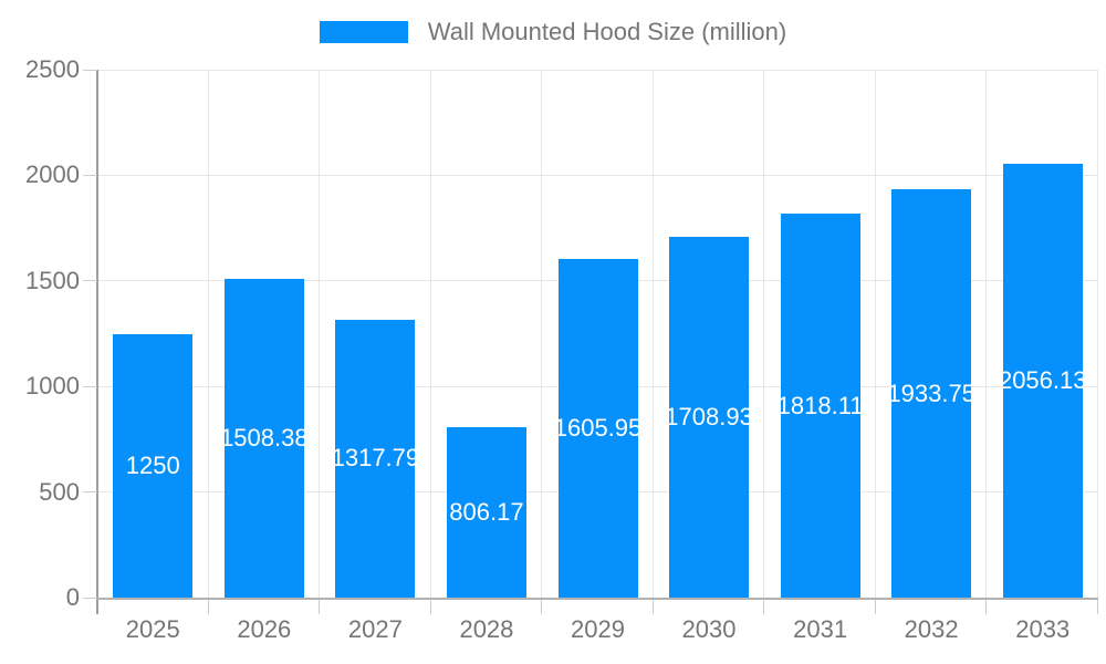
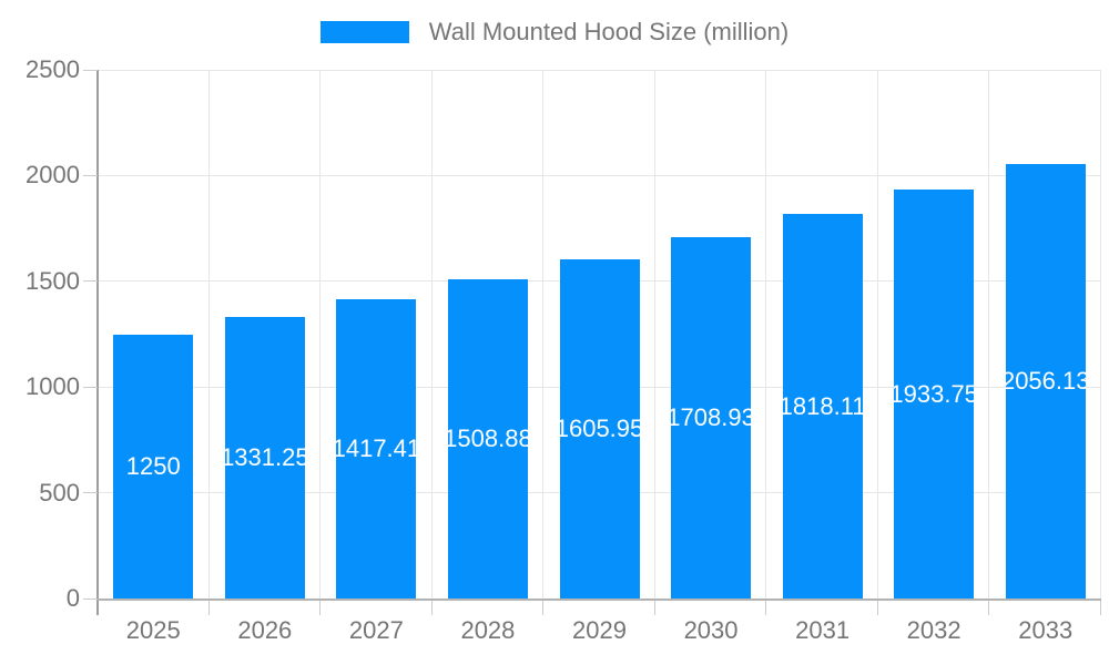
2026: 1508.38 -> 1331.25
2027: 1317.79 -> 1417.41
2028: 806.17 -> 1508.88
